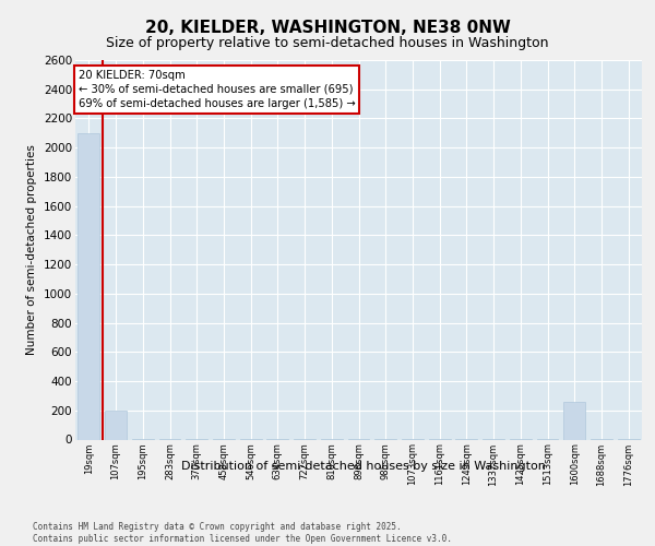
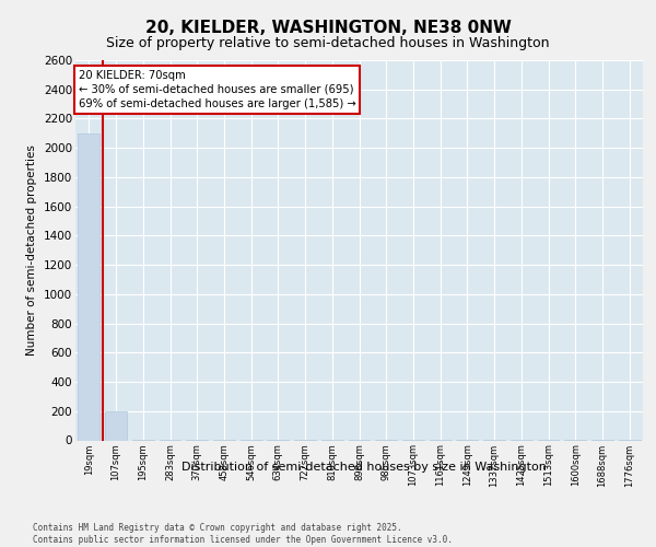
1600sqm: 260 -> 0
